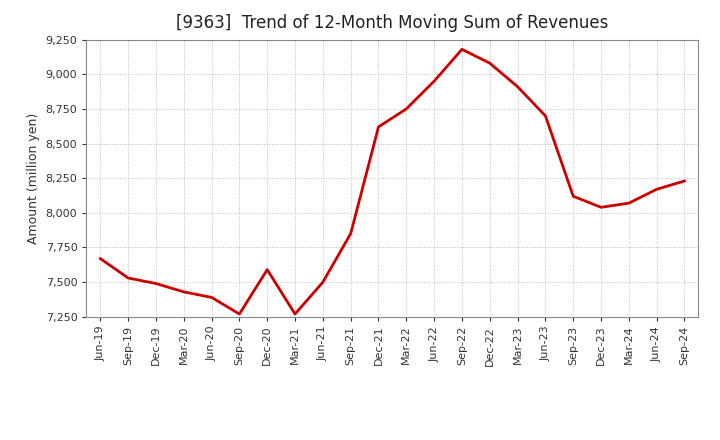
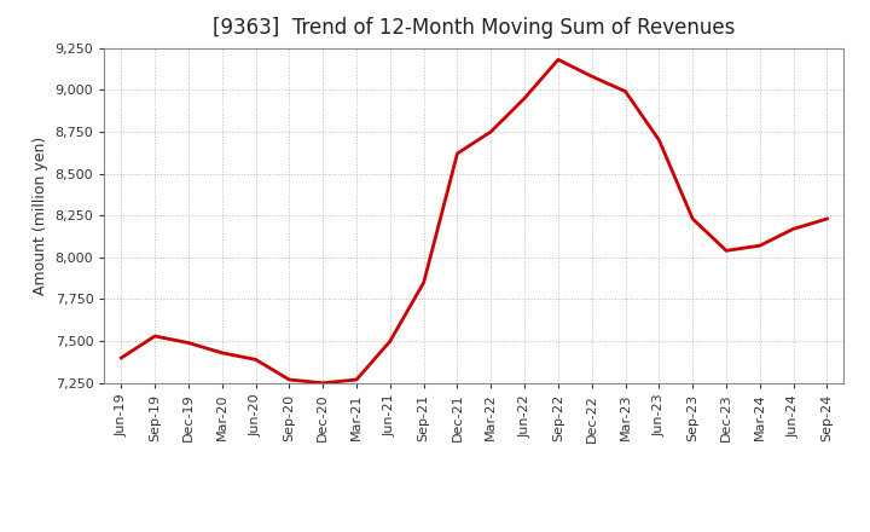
Jun-19: 7,670 -> 7,400
Dec-20: 7,590 -> 7,250
Mar-23: 8,910 -> 8,990
Sep-23: 8,120 -> 8,230
